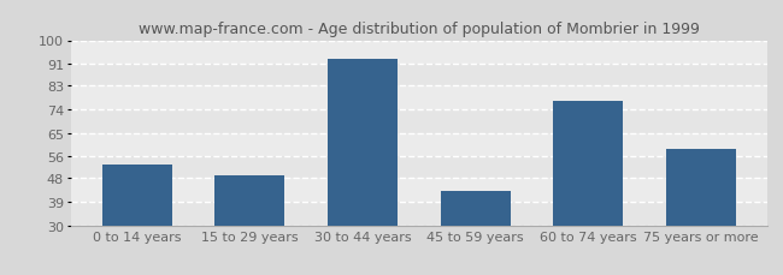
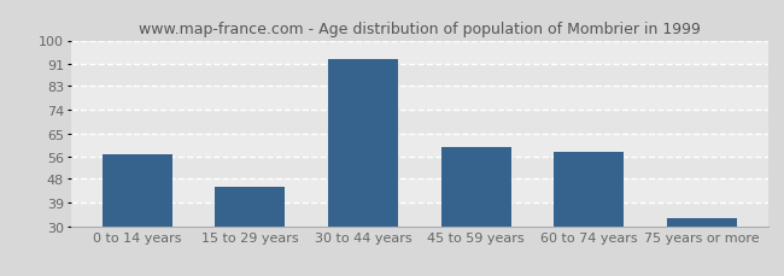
0 to 14 years: 53 -> 57
15 to 29 years: 49 -> 45
45 to 59 years: 43 -> 60
60 to 74 years: 77 -> 58
75 years or more: 59 -> 33
